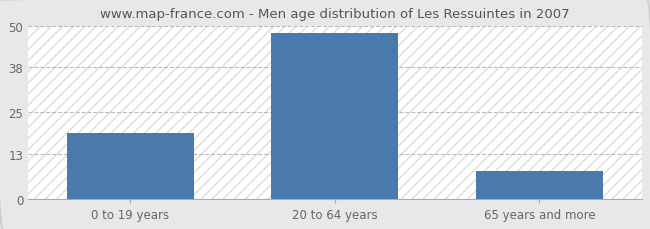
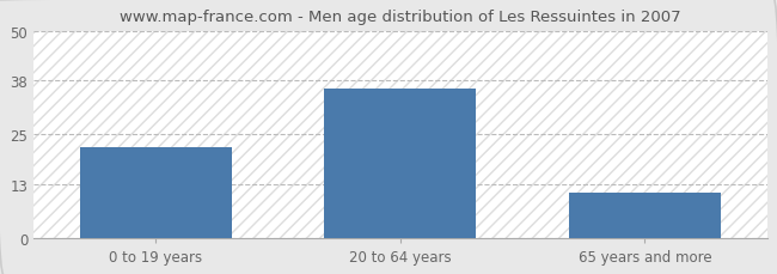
0 to 19 years: 19 -> 22
20 to 64 years: 48 -> 36
65 years and more: 8 -> 11
